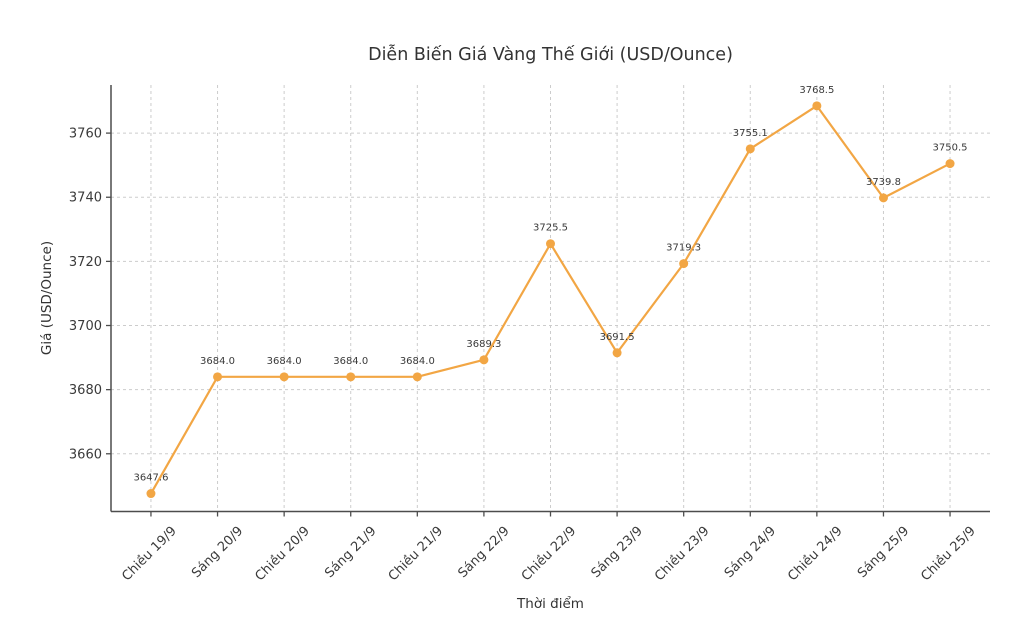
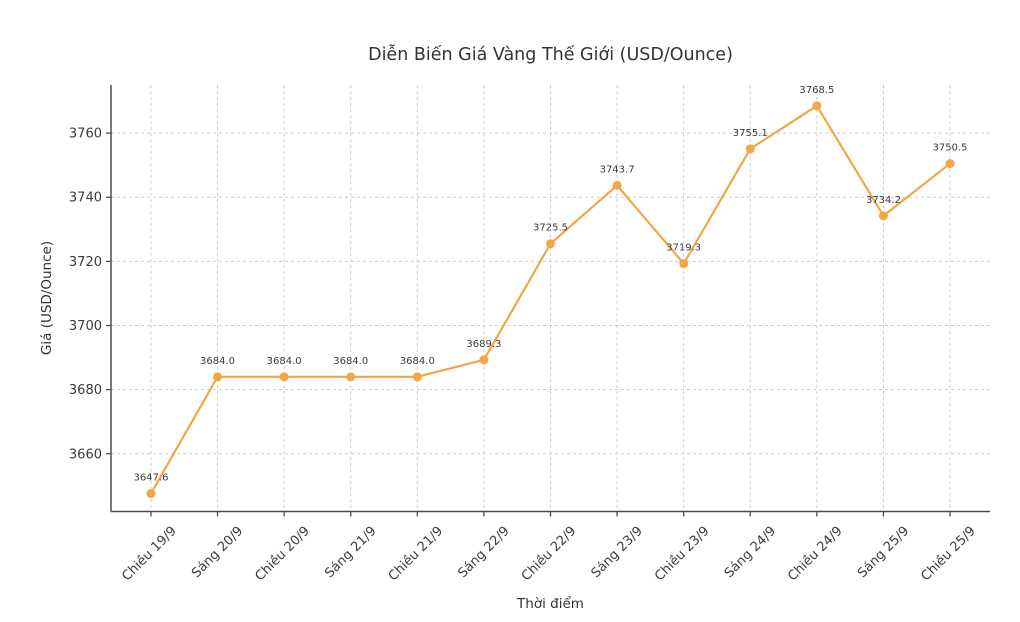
Sáng 23/9: 3691.5 -> 3743.7
Sáng 25/9: 3739.8 -> 3734.2
